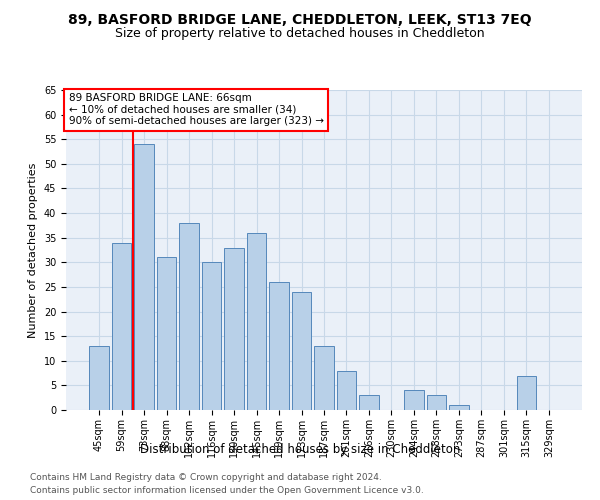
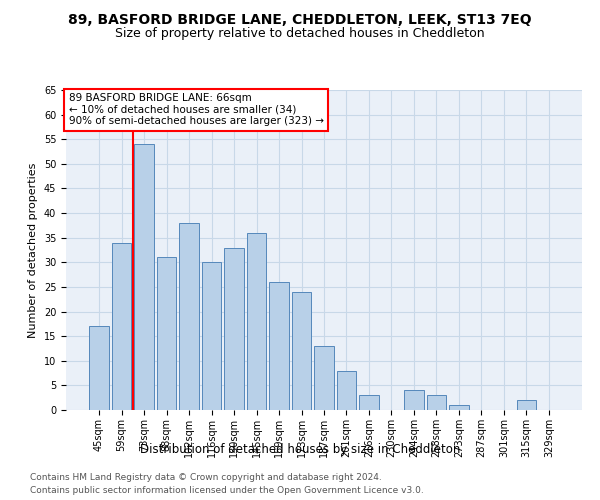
45sqm: 13 -> 17
315sqm: 7 -> 2
